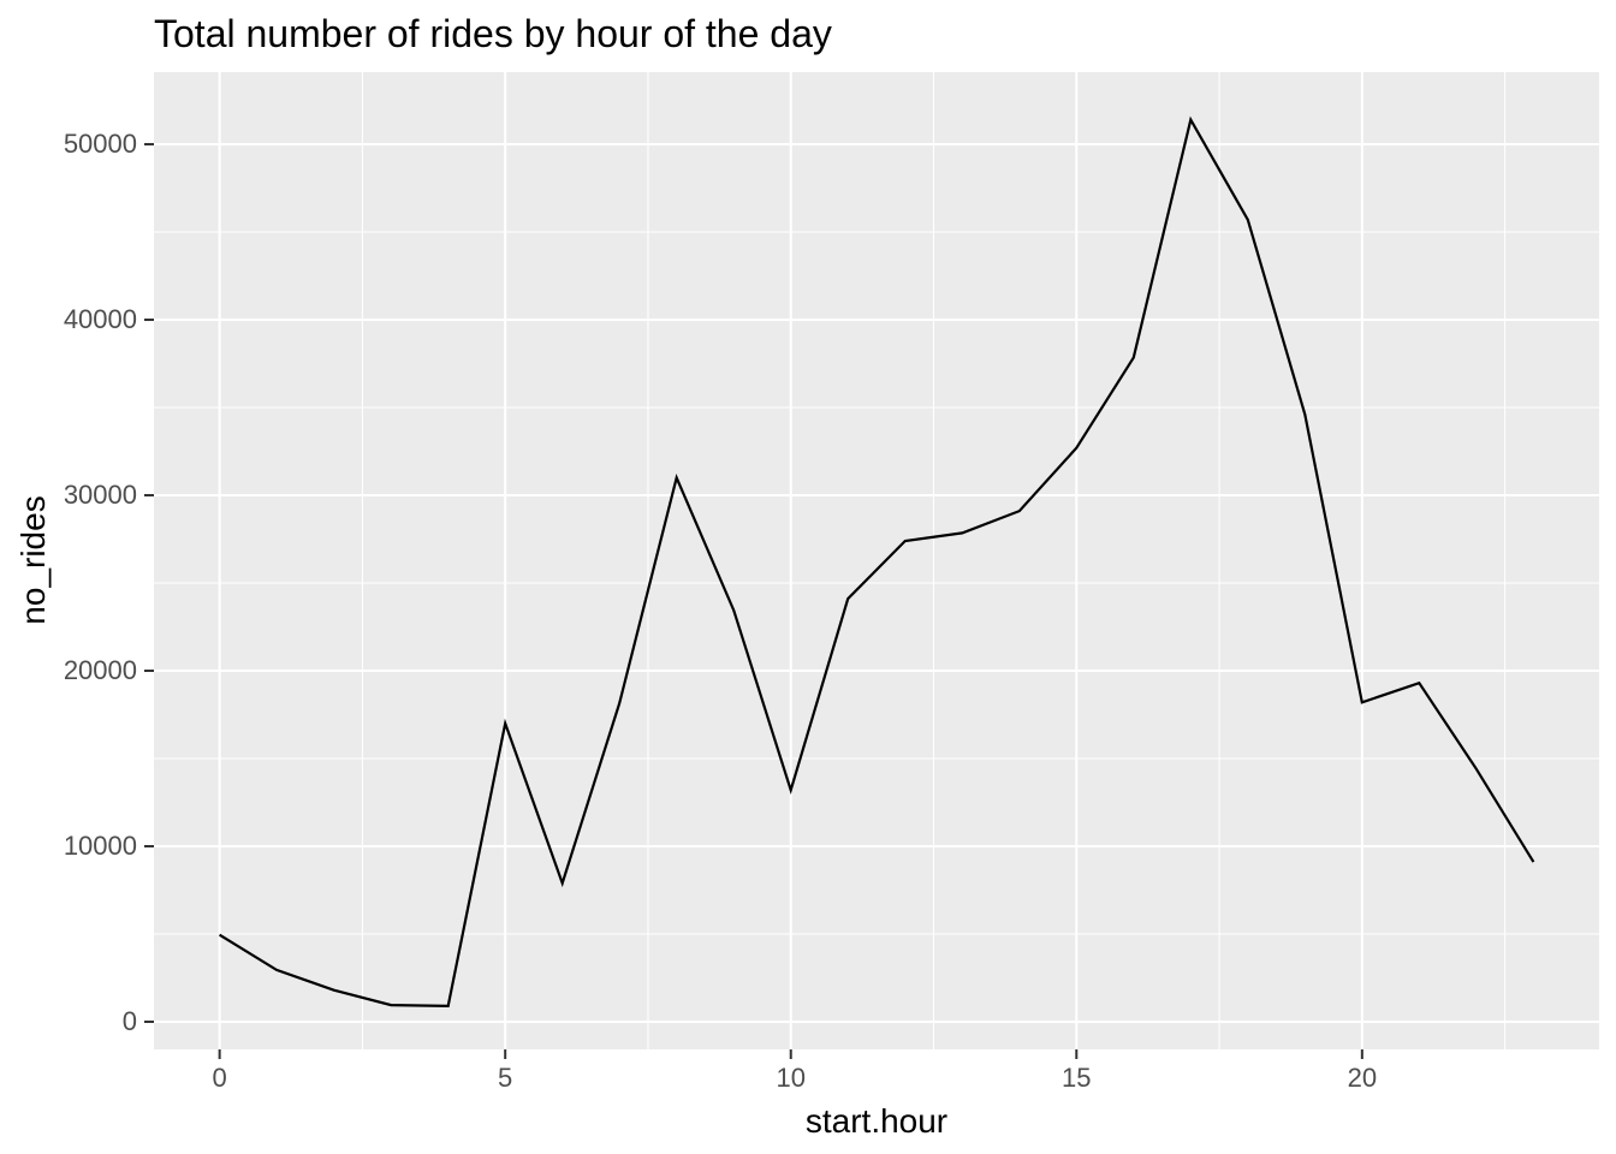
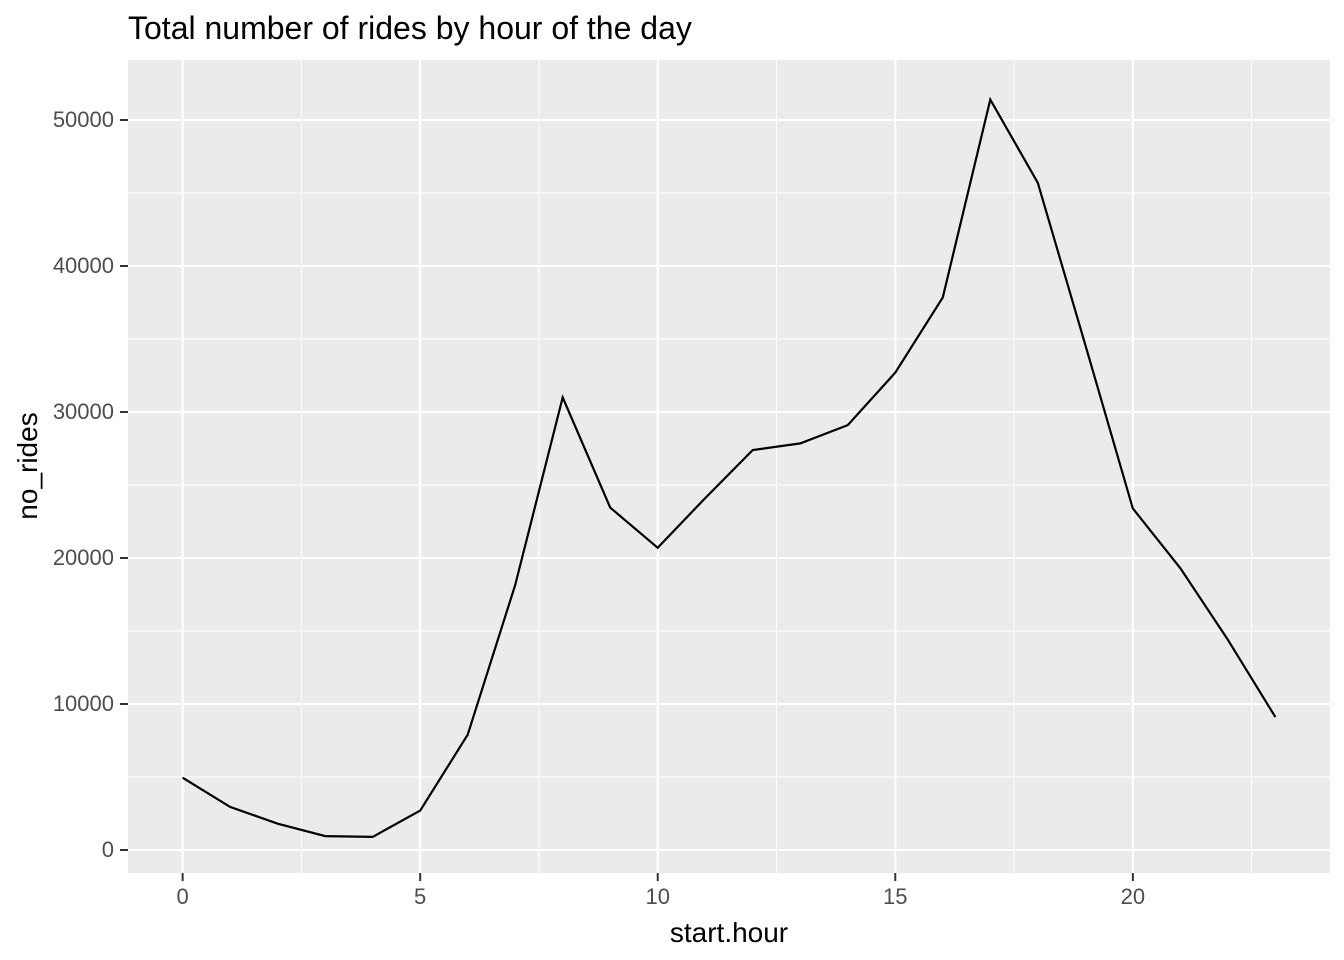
5: 17000 -> 2700
10: 13200 -> 20700
20: 18200 -> 23400
